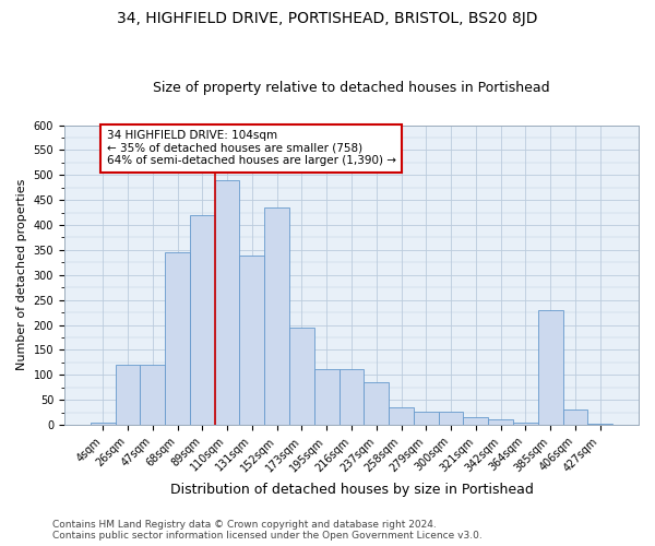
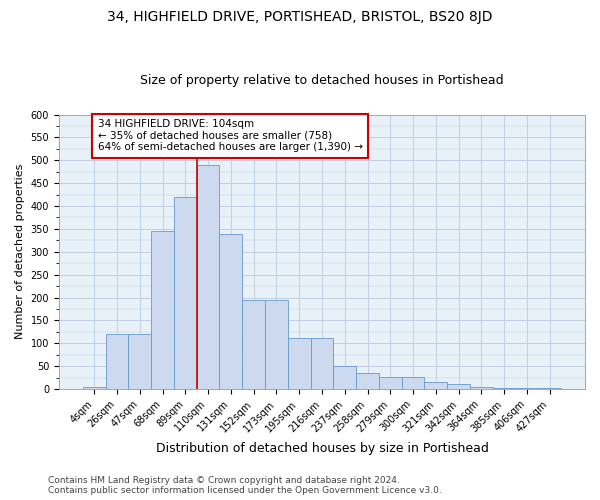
152sqm: 435 -> 195
237sqm: 85 -> 50
385sqm: 230 -> 3
406sqm: 30 -> 3
